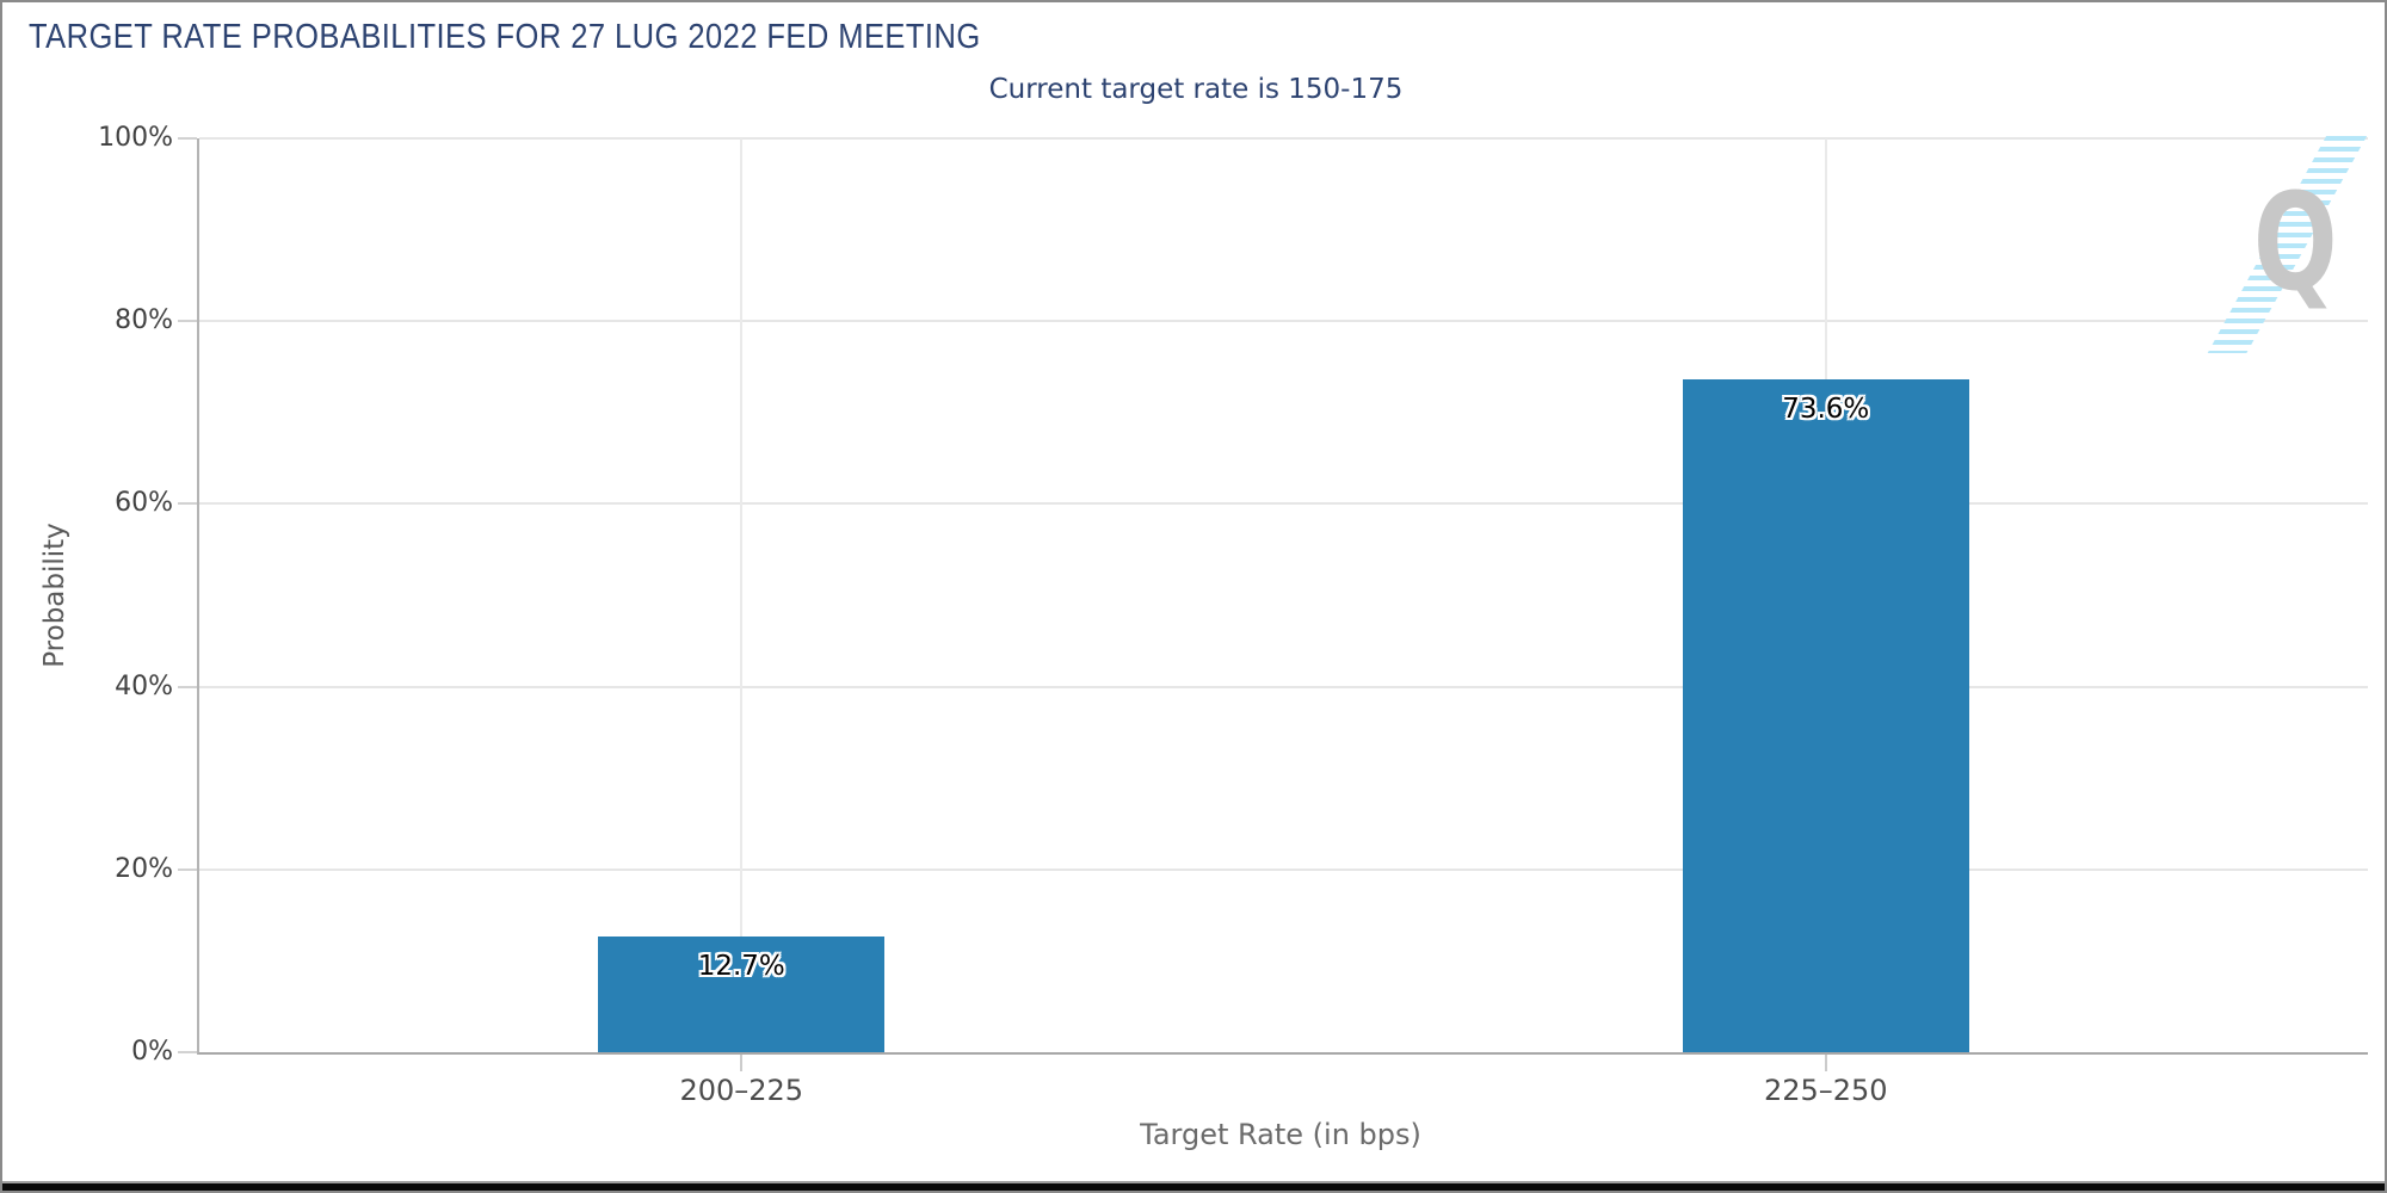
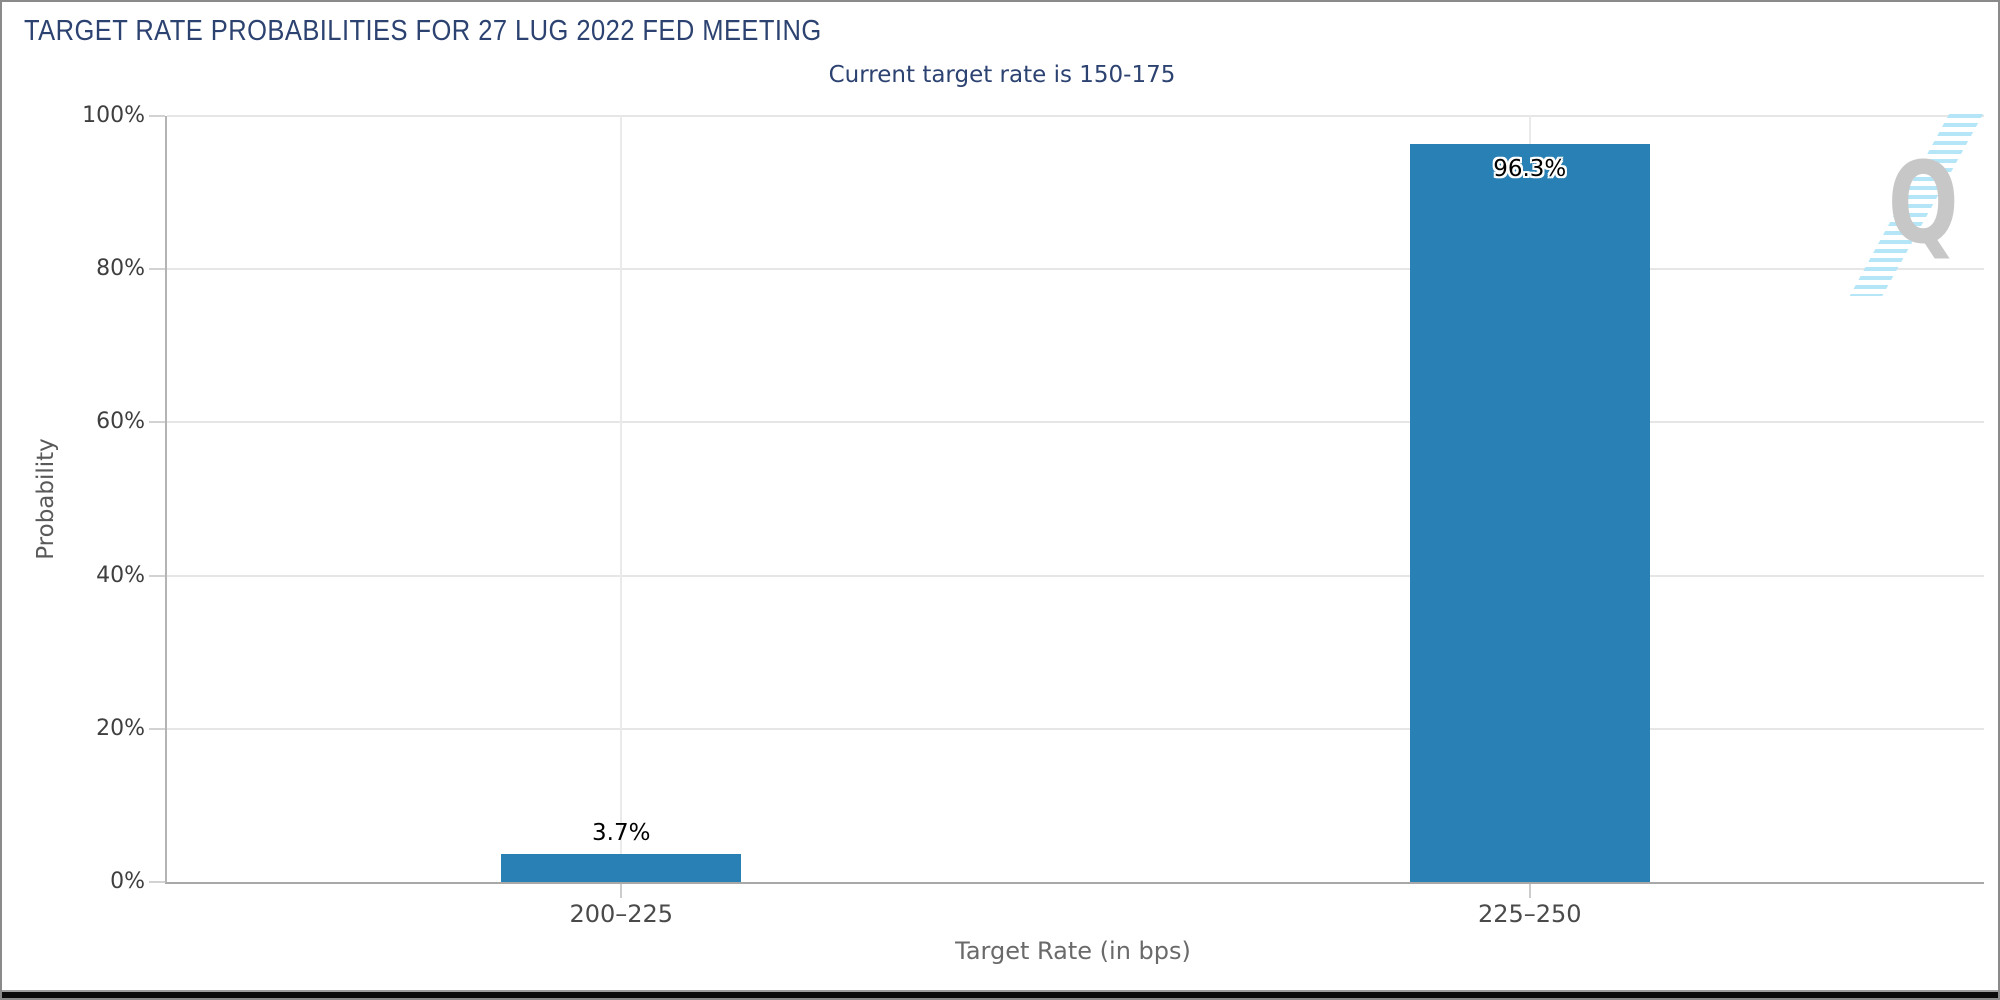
200–225: 12.7% -> 3.7%
225–250: 73.6% -> 96.3%
